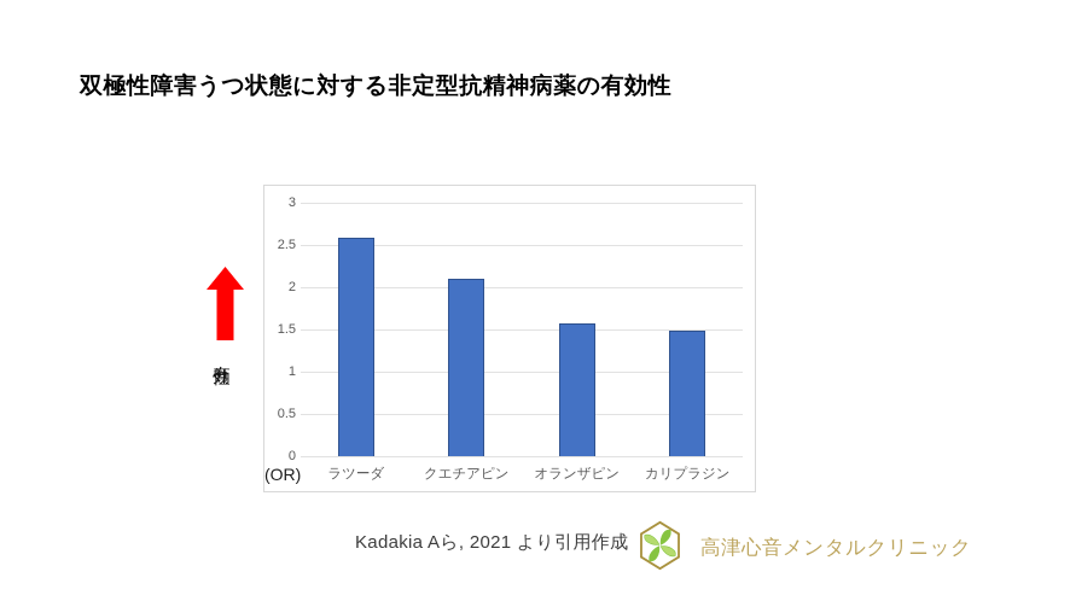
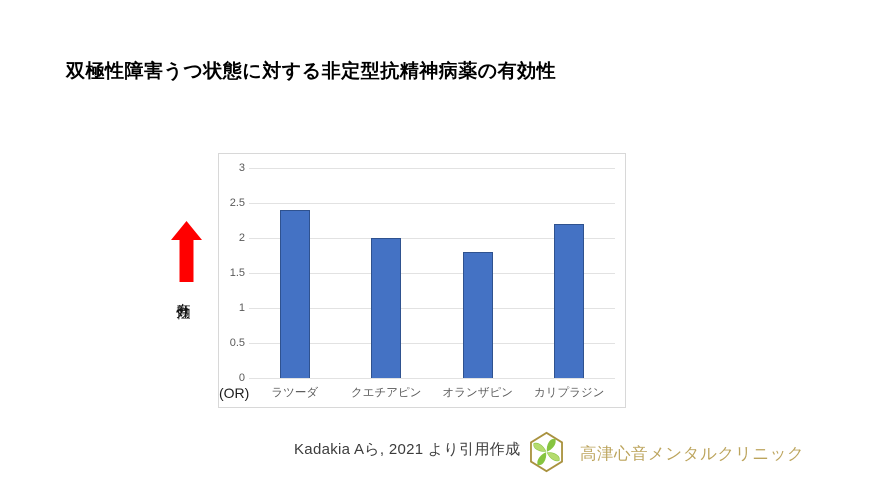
ラツーダ: 2.6 -> 2.4
クエチアピン: 2.1 -> 2.0
オランザピン: 1.6 -> 1.8
カリプラジン: 1.5 -> 2.2
